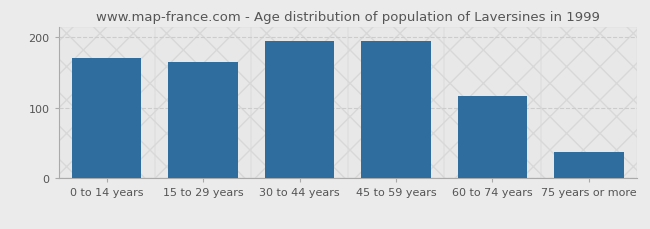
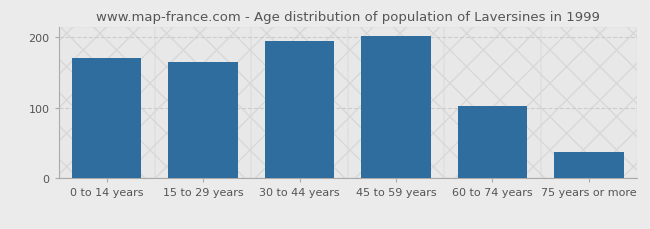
45 to 59 years: 194 -> 202
60 to 74 years: 116 -> 103
